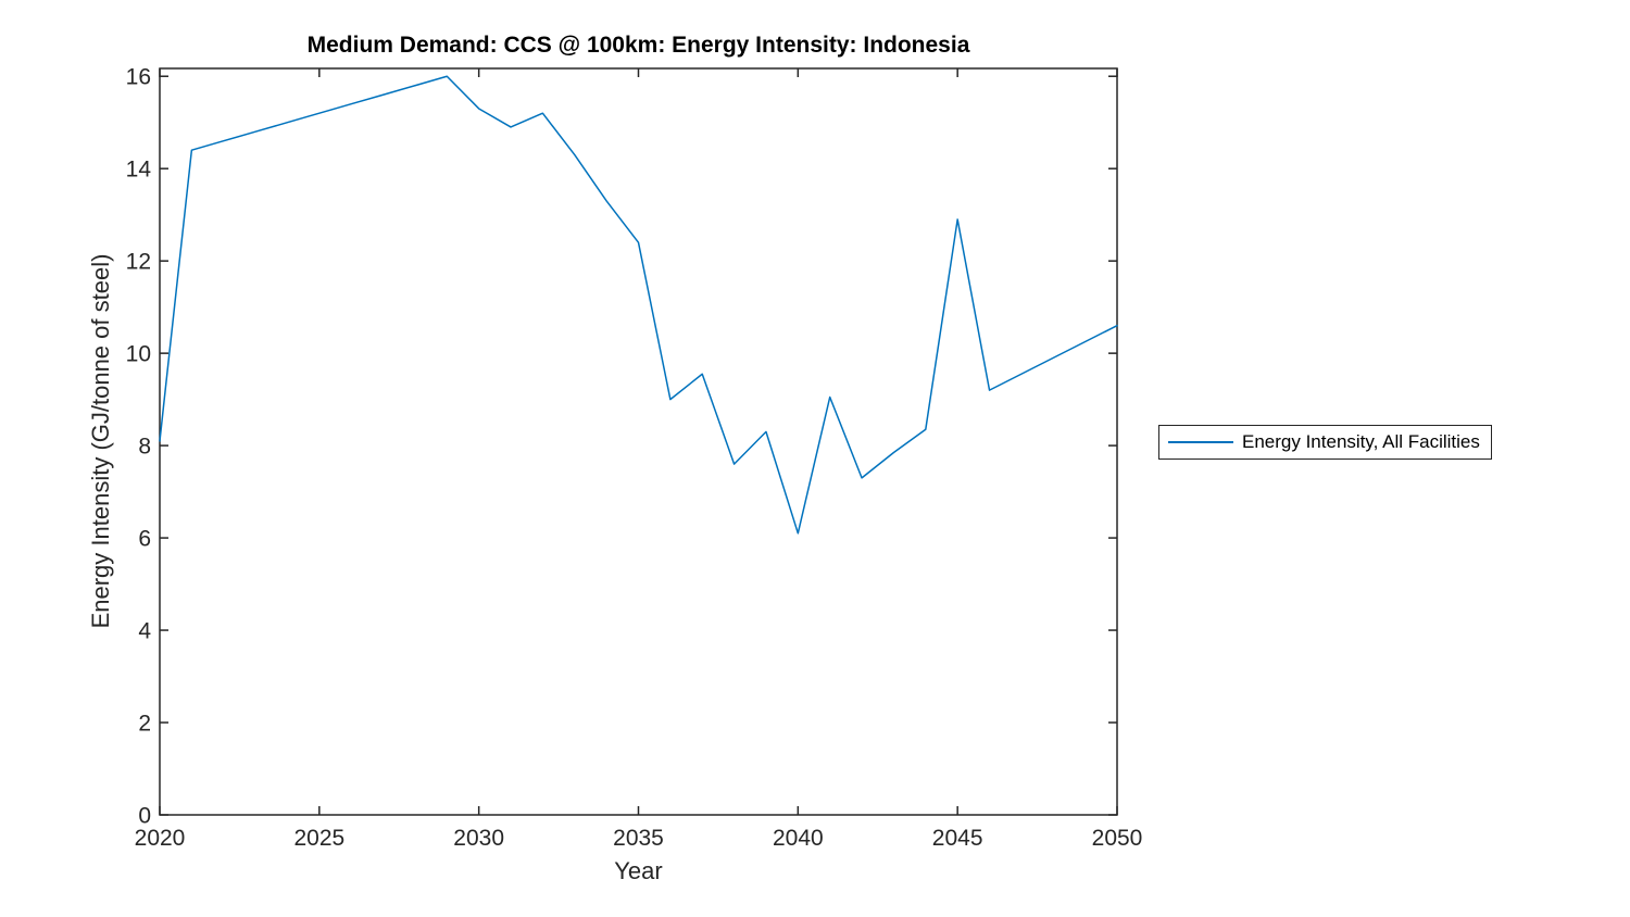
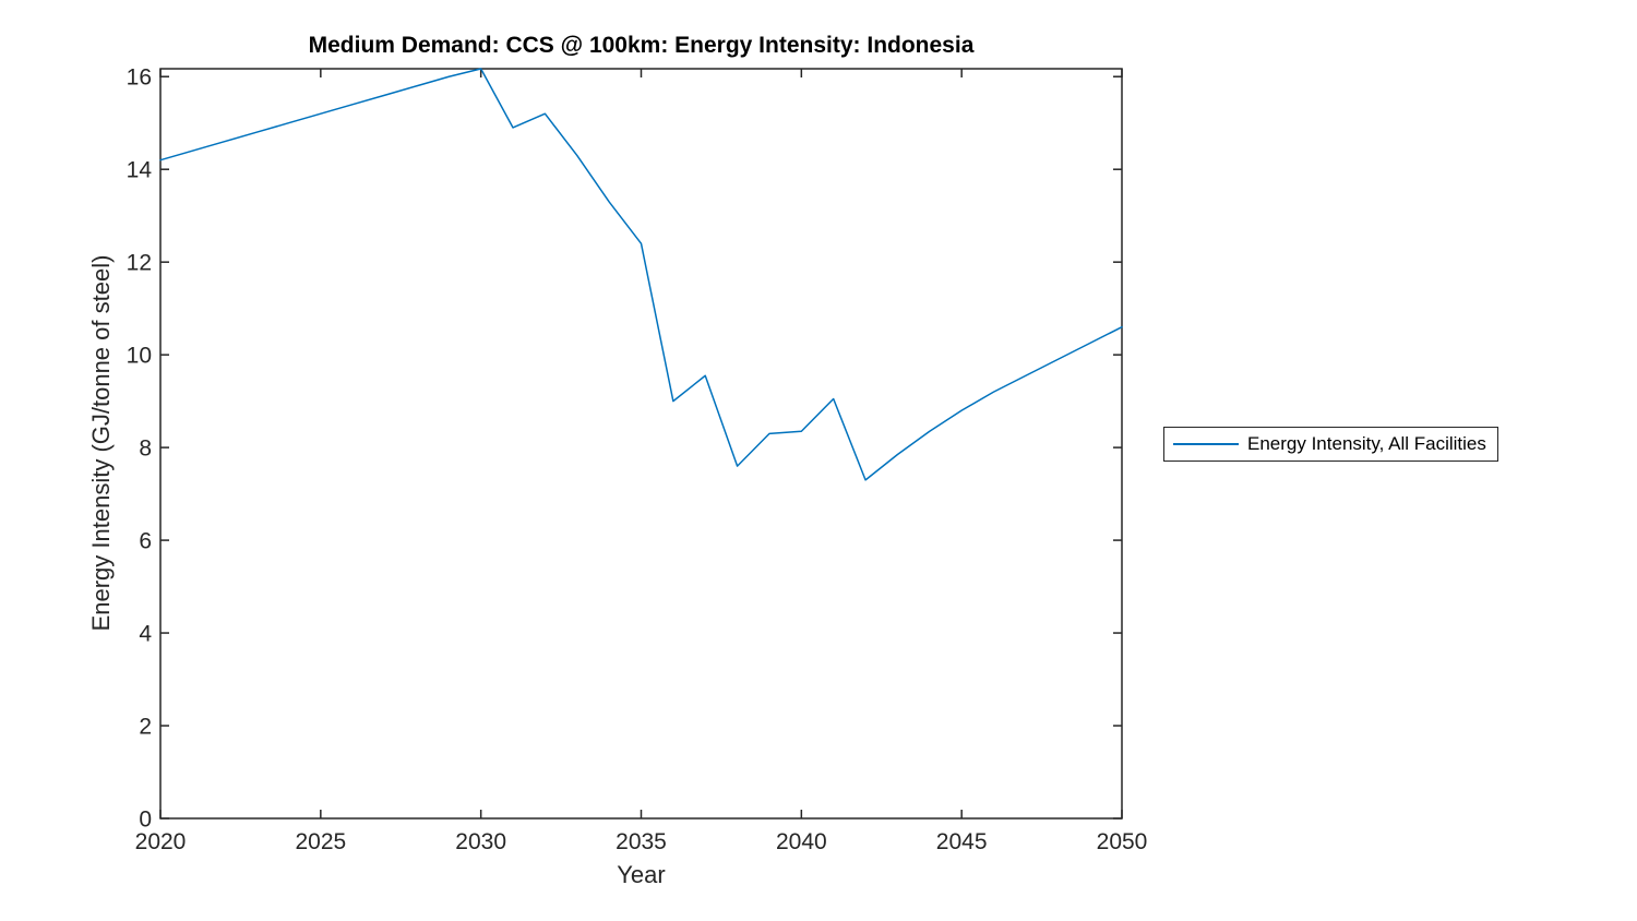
2020: 8.1 -> 14.2
2030: 15.3 -> 16.2
2040: 6.1 -> 8.3
2045: 12.9 -> 8.8
